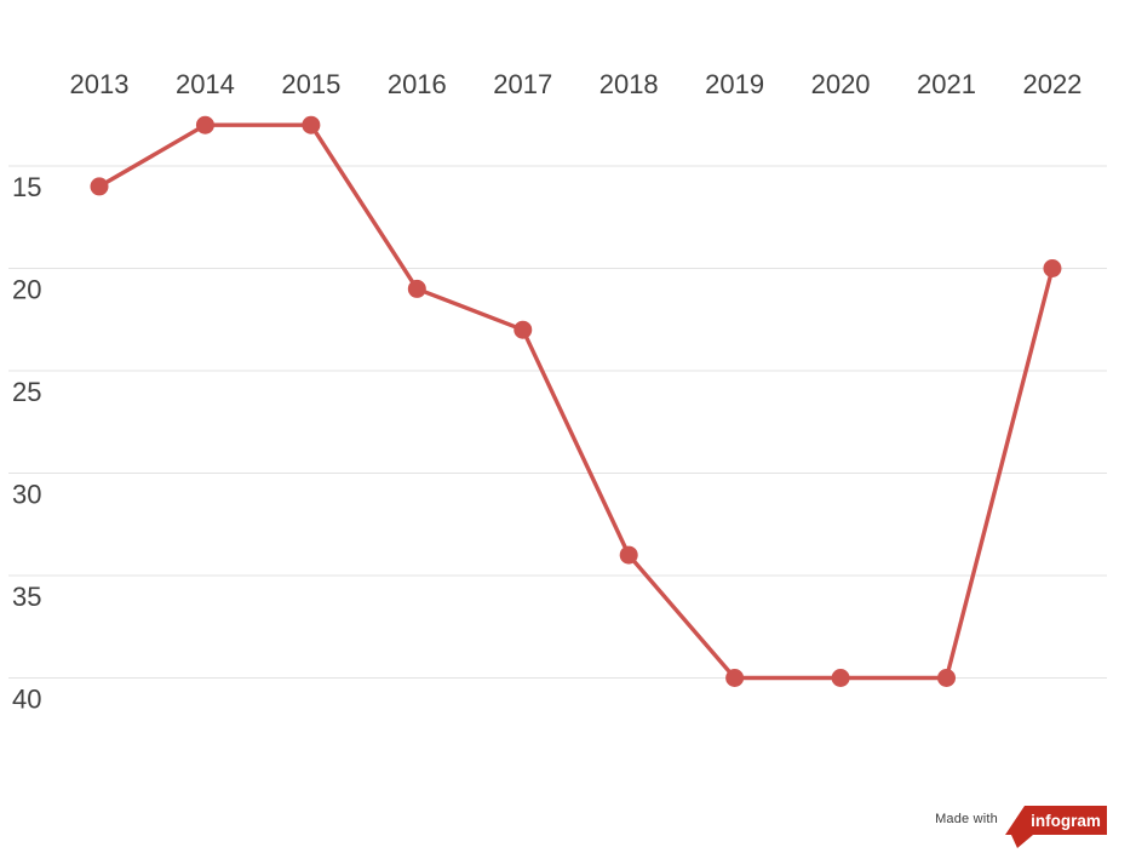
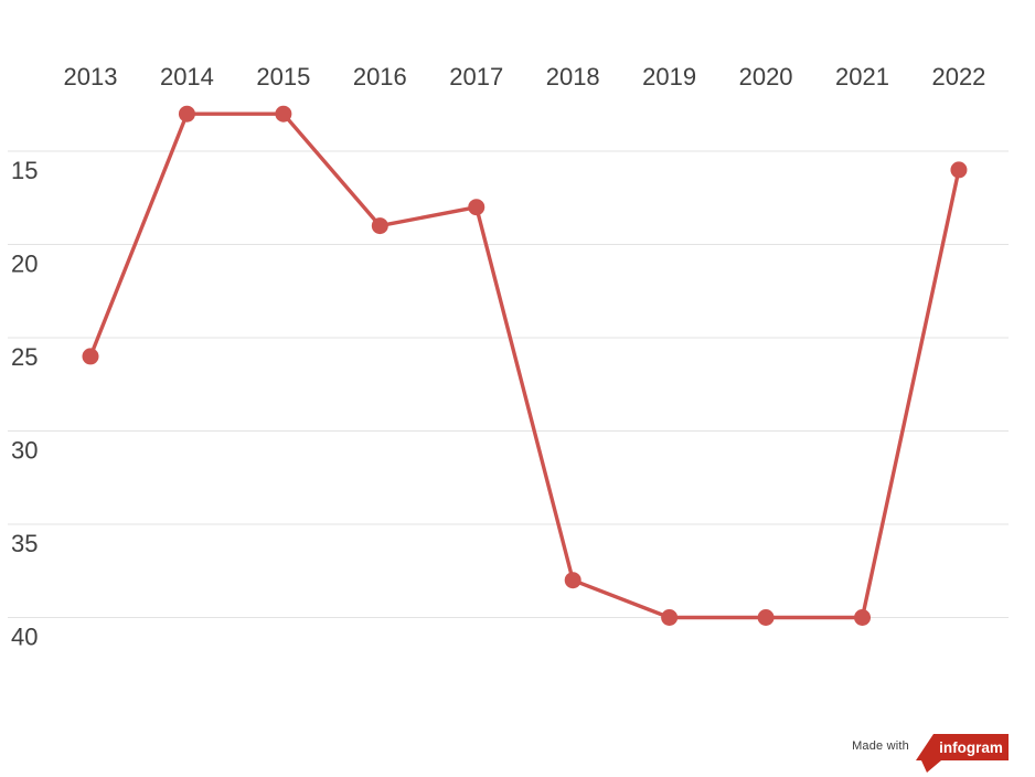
2013: 16 -> 26
2016: 21 -> 19
2017: 23 -> 18
2018: 34 -> 38
2022: 20 -> 16
